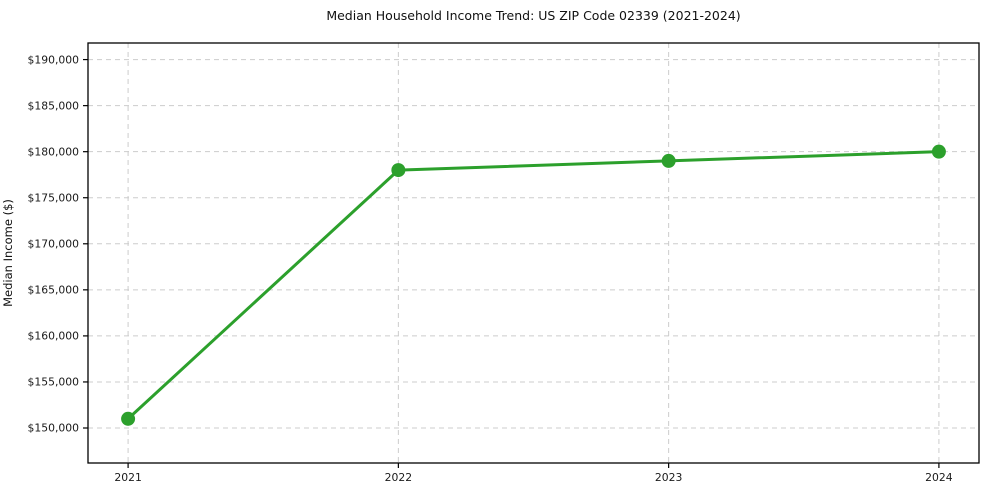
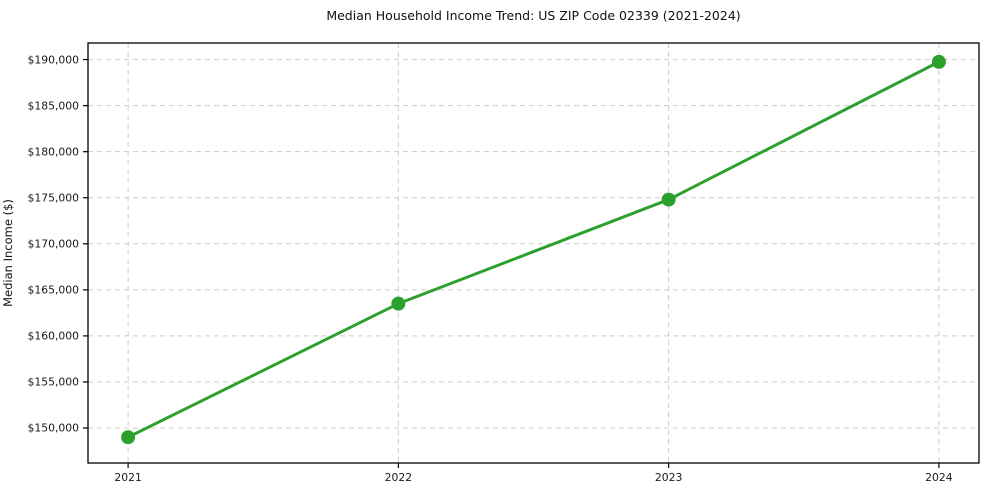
2021: $151000 -> $149000
2022: $178000 -> $164000
2023: $179000 -> $175000
2024: $180000 -> $190000
